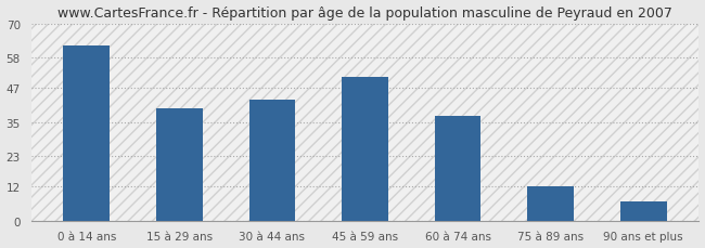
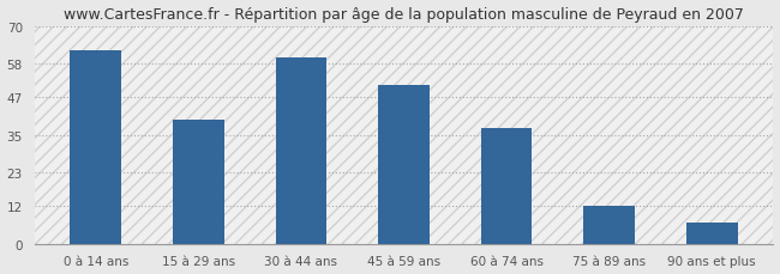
30 à 44 ans: 43 -> 60
